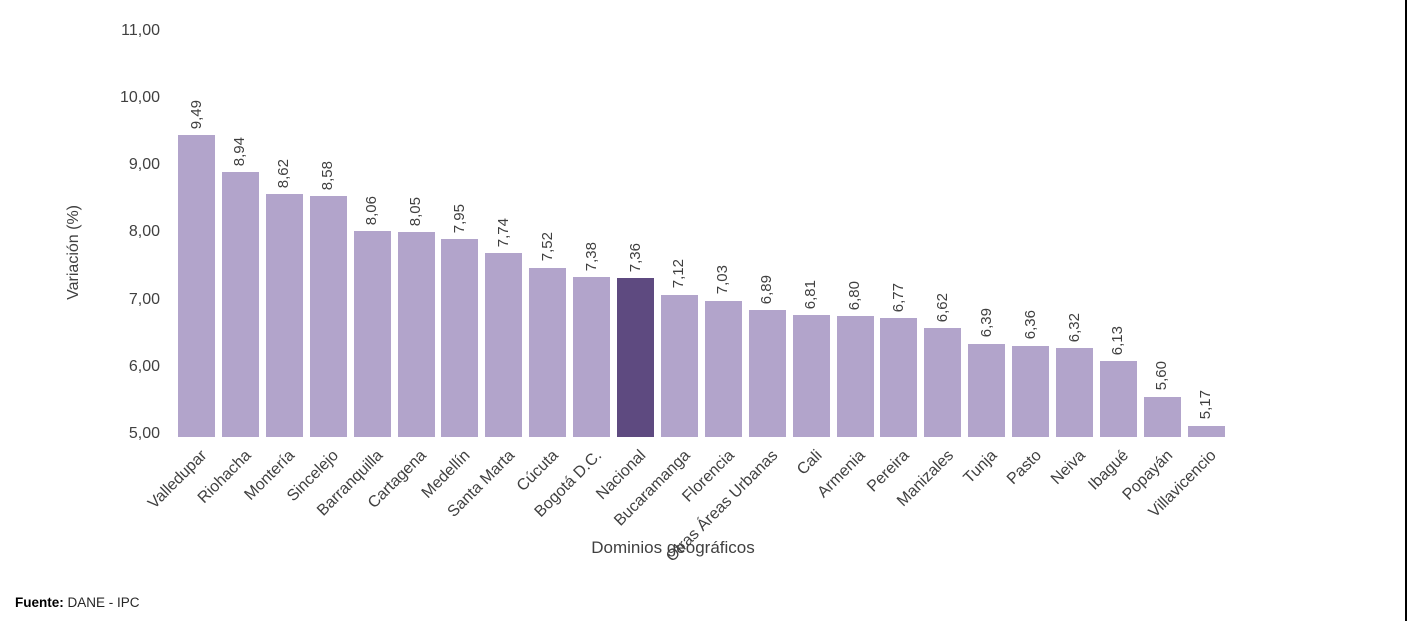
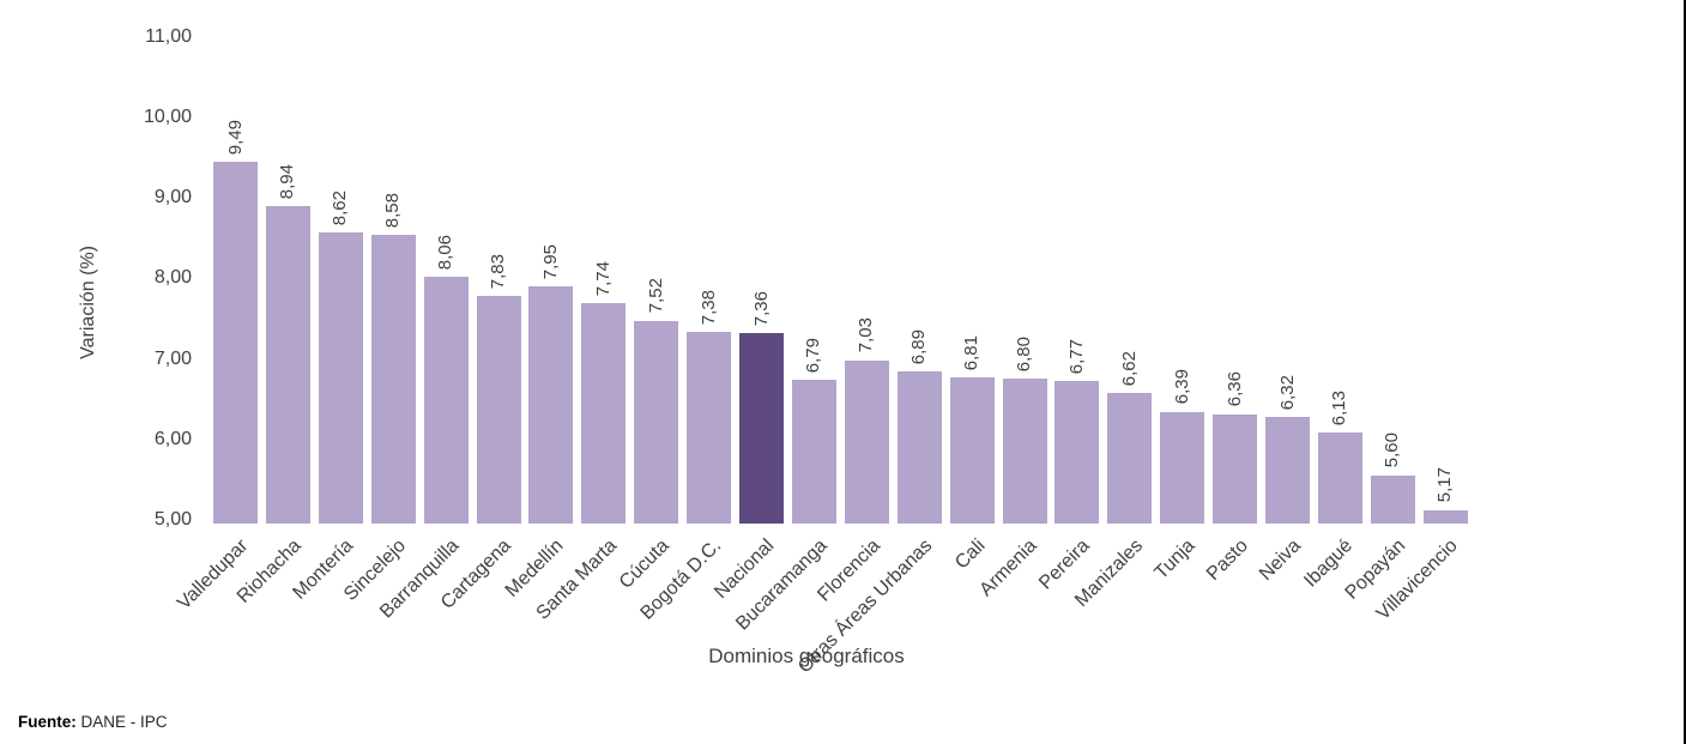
Cartagena: 8,05 -> 7,83
Bucaramanga: 7,12 -> 6,79
